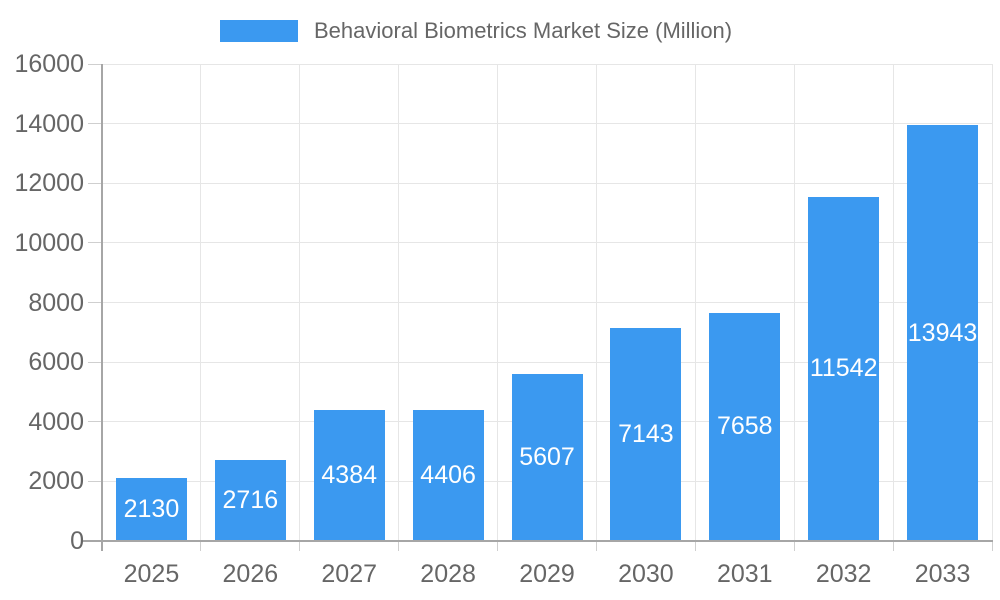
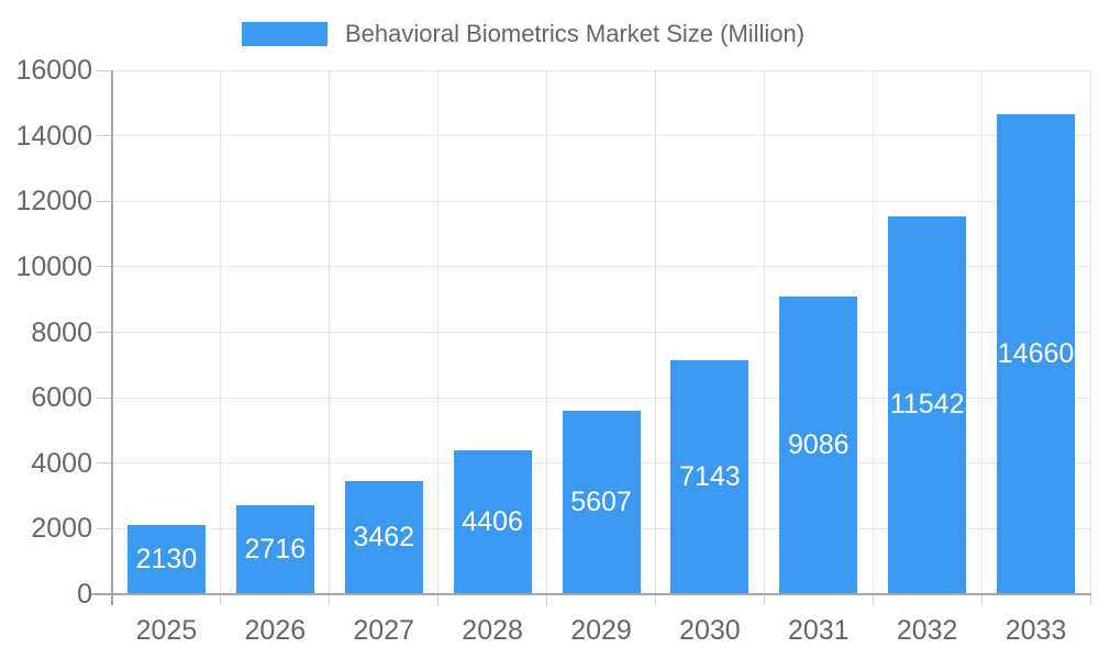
2027: 4384 -> 3462
2031: 7658 -> 9086
2033: 13943 -> 14660
